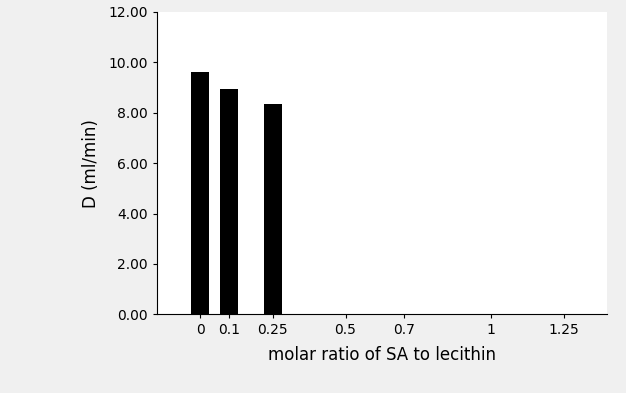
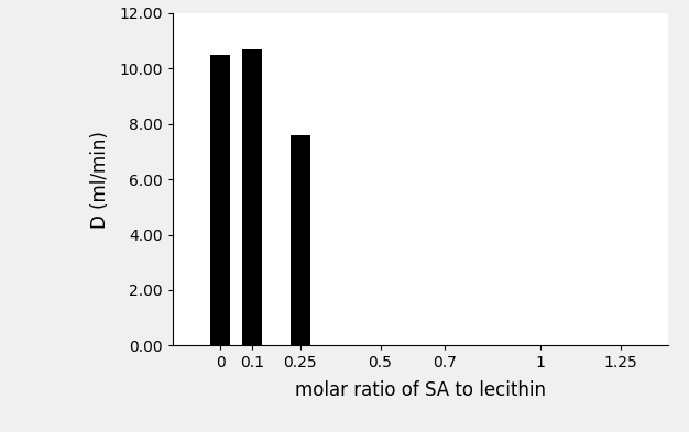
0: 9.60 -> 10.50
0.1: 8.95 -> 10.70
0.25: 8.35 -> 7.60
